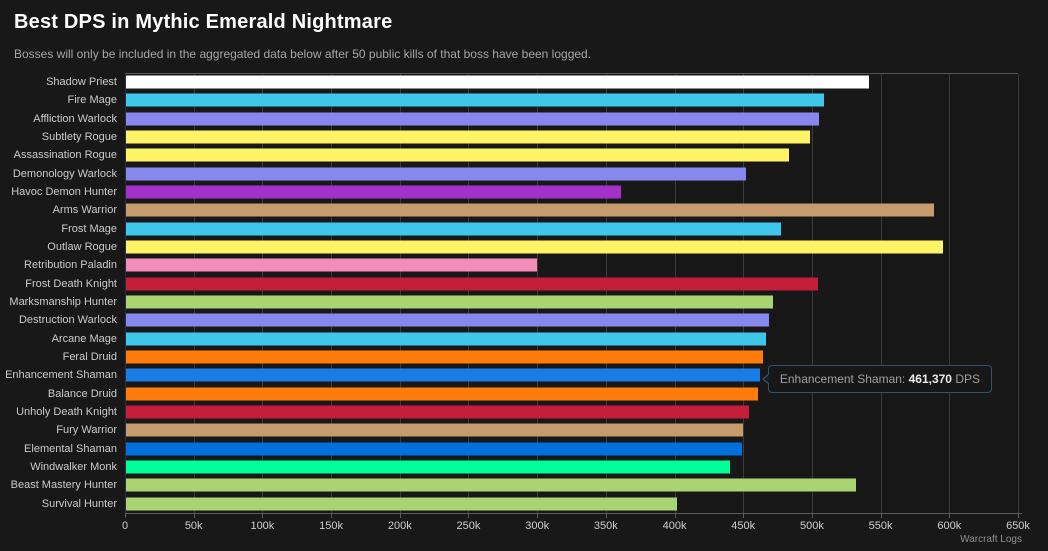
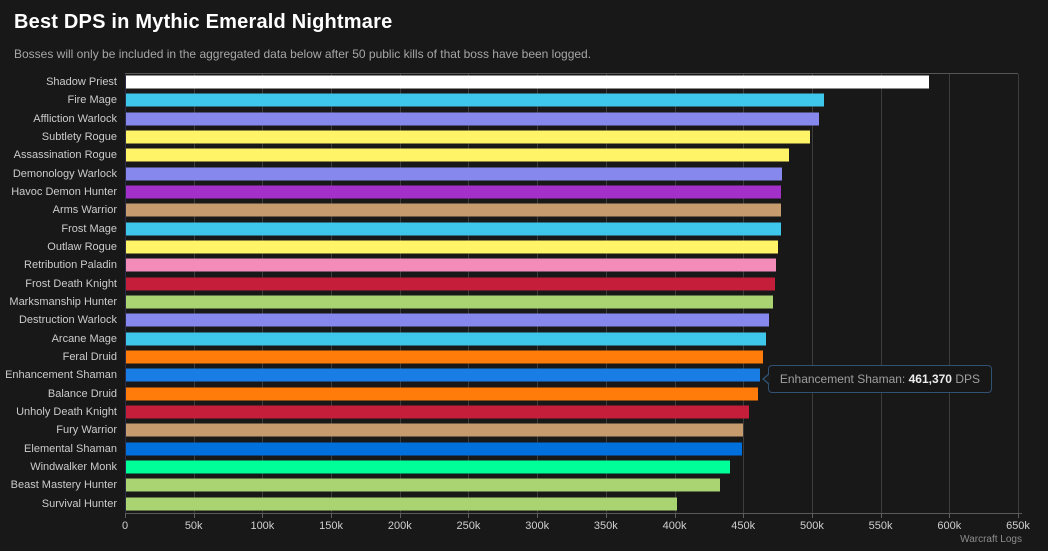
Shadow Priest: 541k -> 584k
Demonology Warlock: 451k -> 477k
Havoc Demon Hunter: 360k -> 477k
Arms Warrior: 588k -> 477k
Outlaw Rogue: 595k -> 475k
Retribution Paladin: 299k -> 473k
Frost Death Knight: 504k -> 472k
Beast Mastery Hunter: 531k -> 432k
